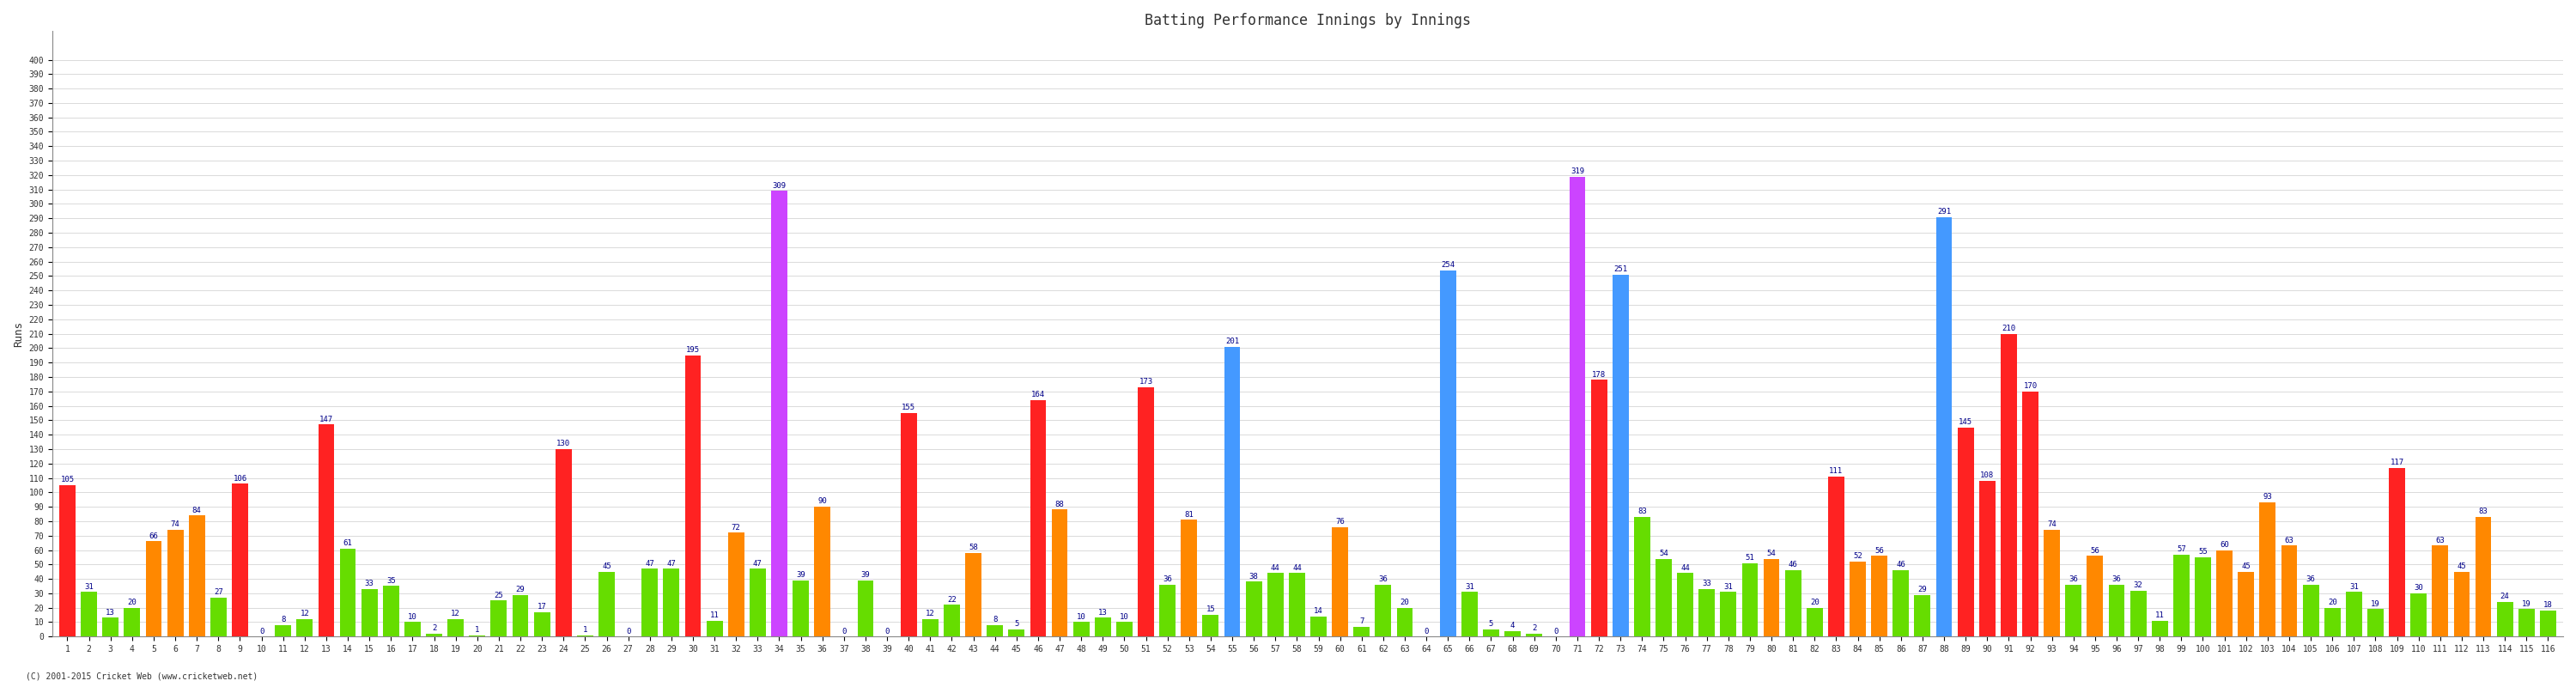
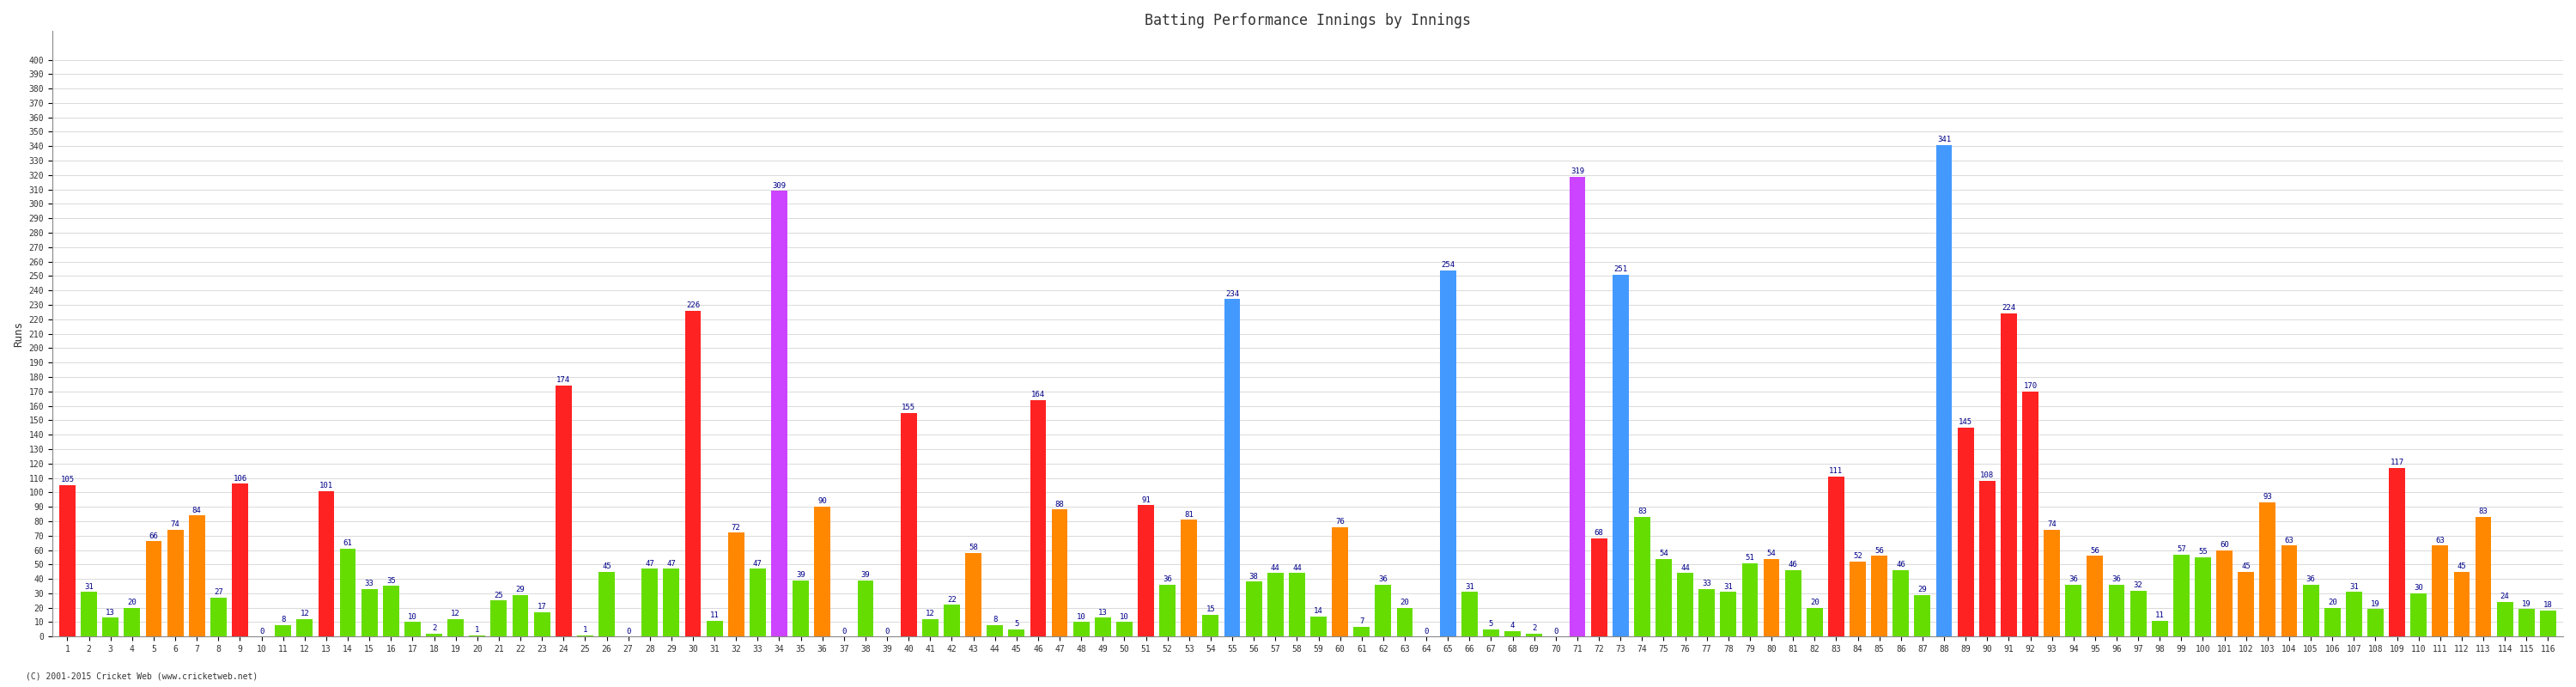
13: 147 -> 101
24: 130 -> 174
30: 195 -> 226
51: 173 -> 91
55: 201 -> 234
72: 178 -> 68
88: 291 -> 341
91: 210 -> 224
